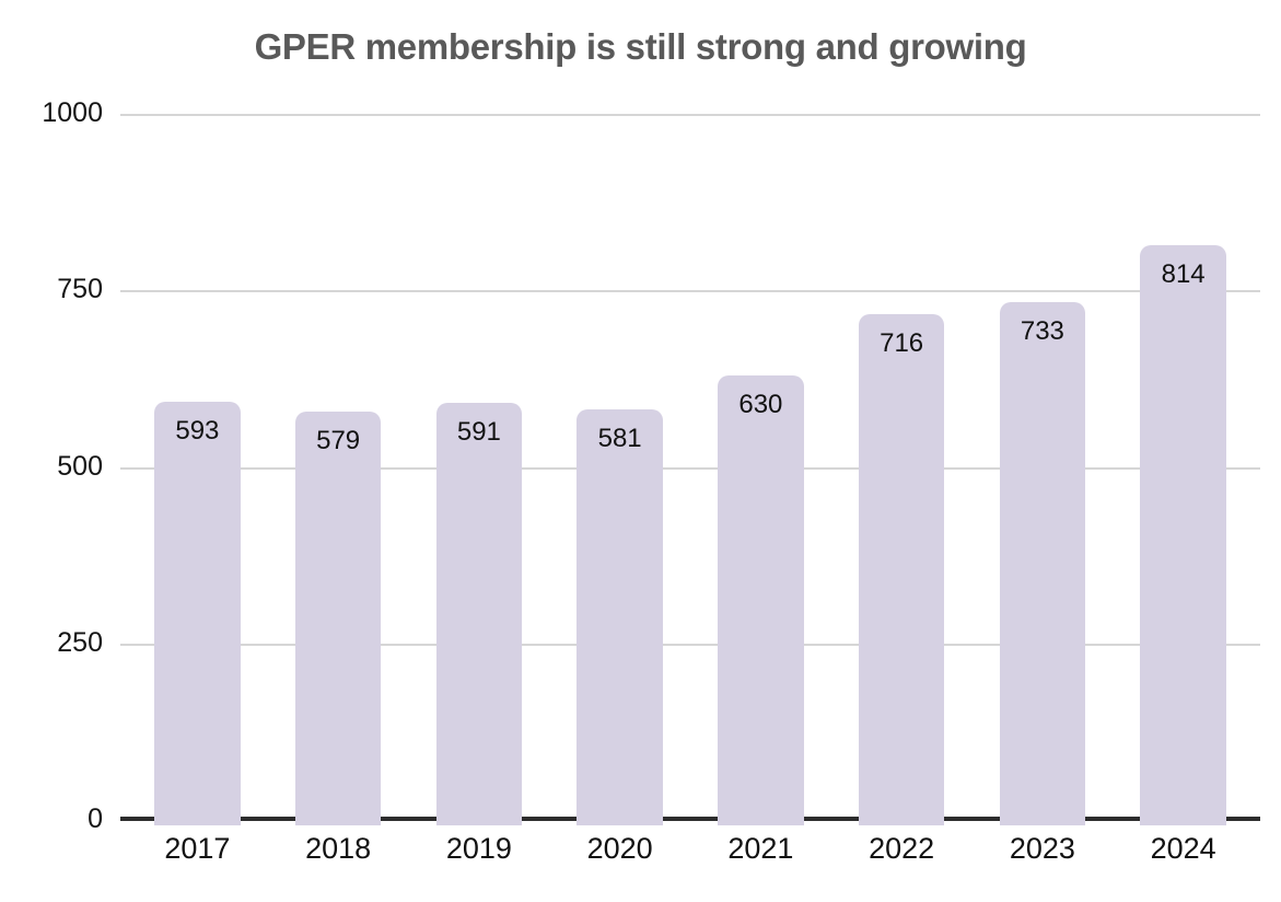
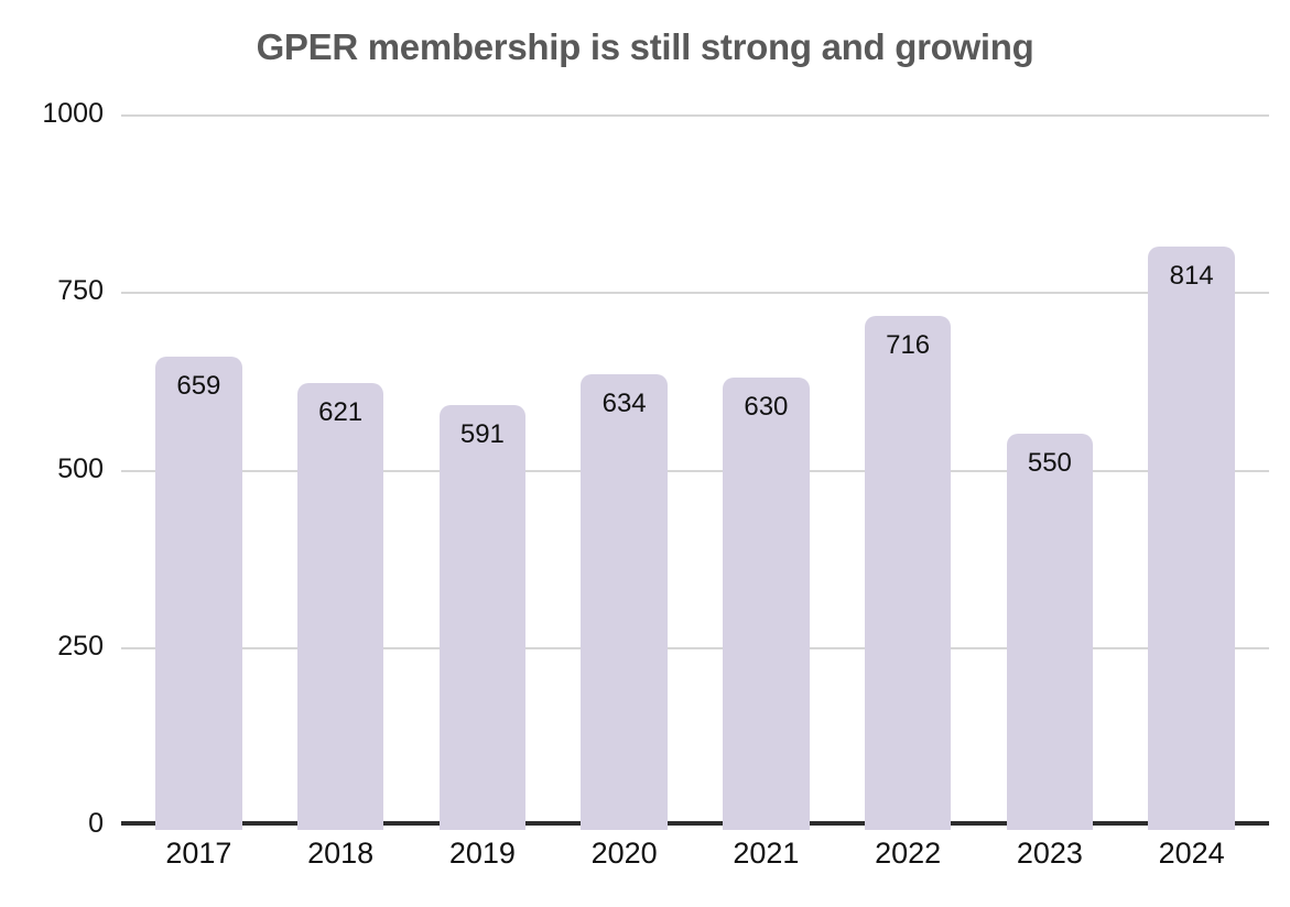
2017: 593 -> 659
2018: 579 -> 621
2020: 581 -> 634
2023: 733 -> 550
